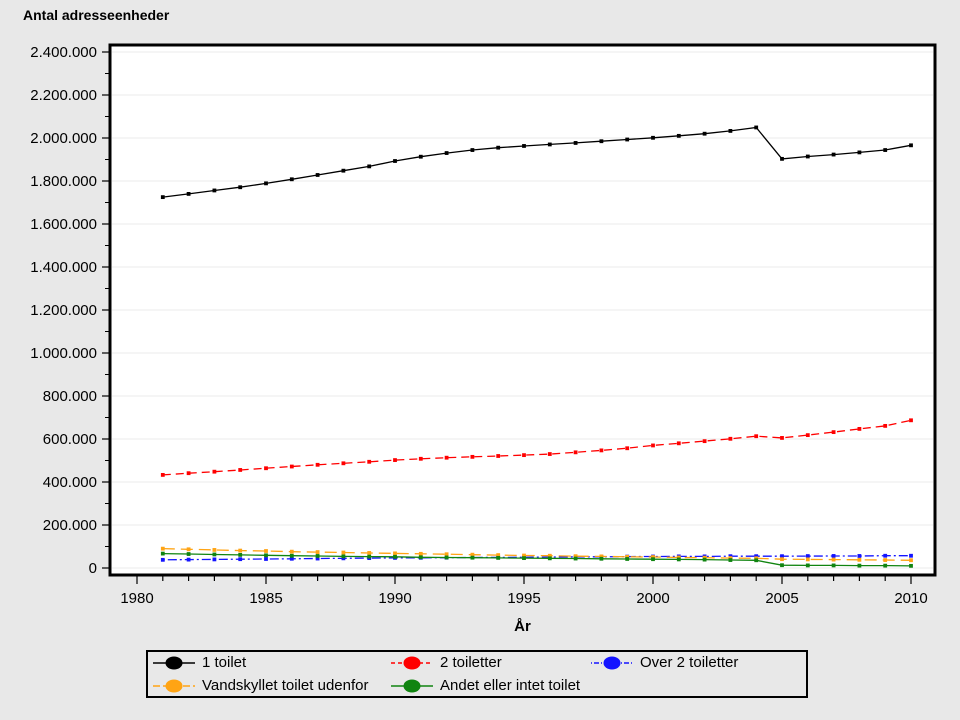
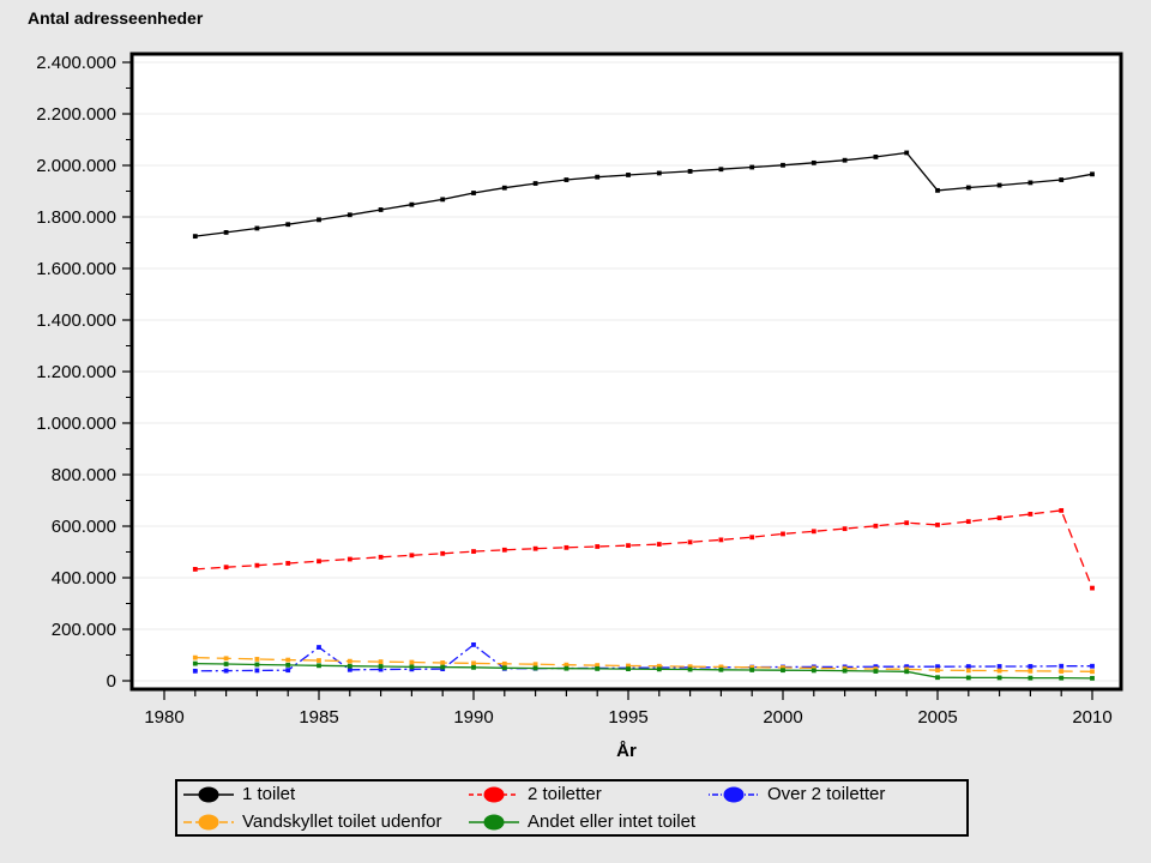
Over 2 toiletter/1985: 40000 -> 130000
Over 2 toiletter/1990: 50000 -> 140000
2 toiletter/2010: 690000 -> 360000
